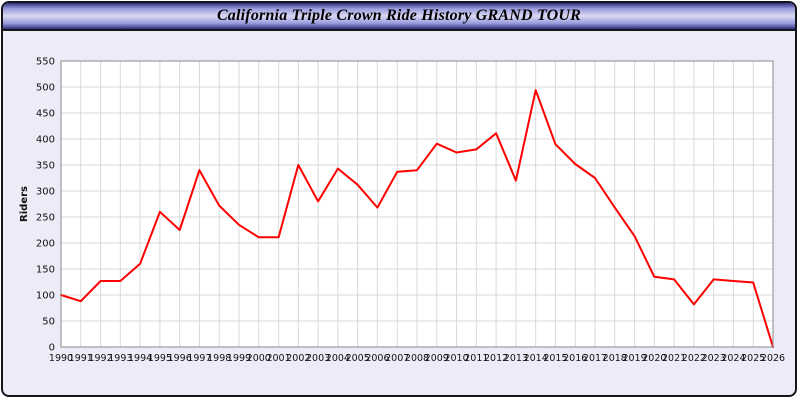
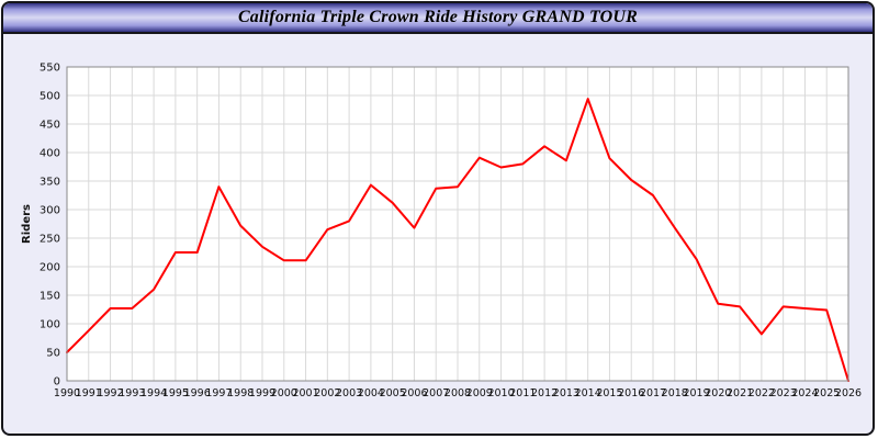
1990: 100 -> 50
1995: 260 -> 220
2002: 350 -> 260
2013: 320 -> 390
